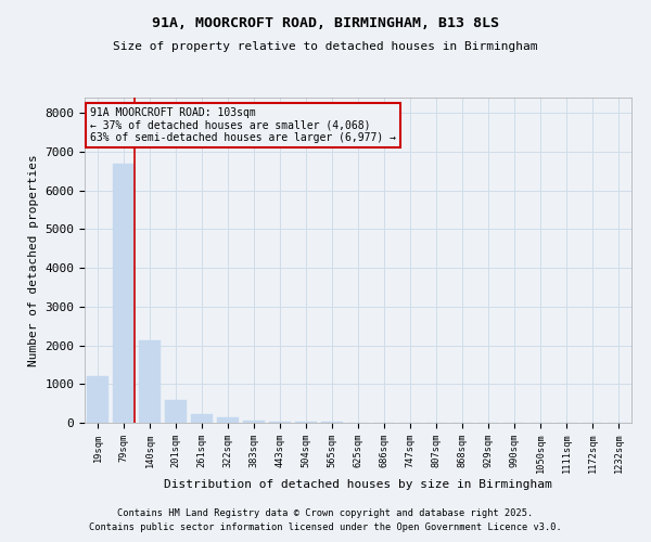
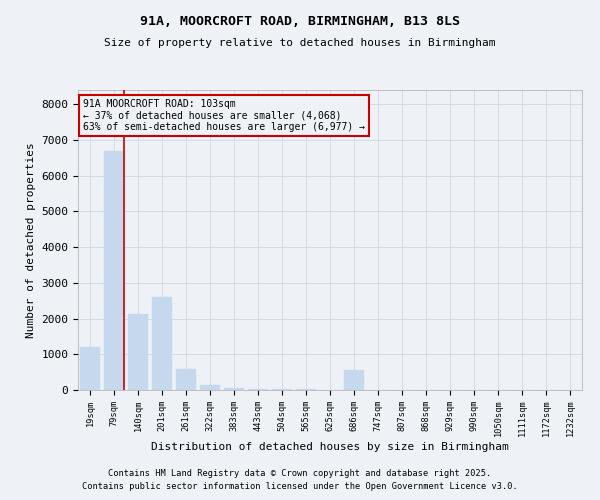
201sqm: 590 -> 2600
261sqm: 230 -> 600
686sqm: 10 -> 550
